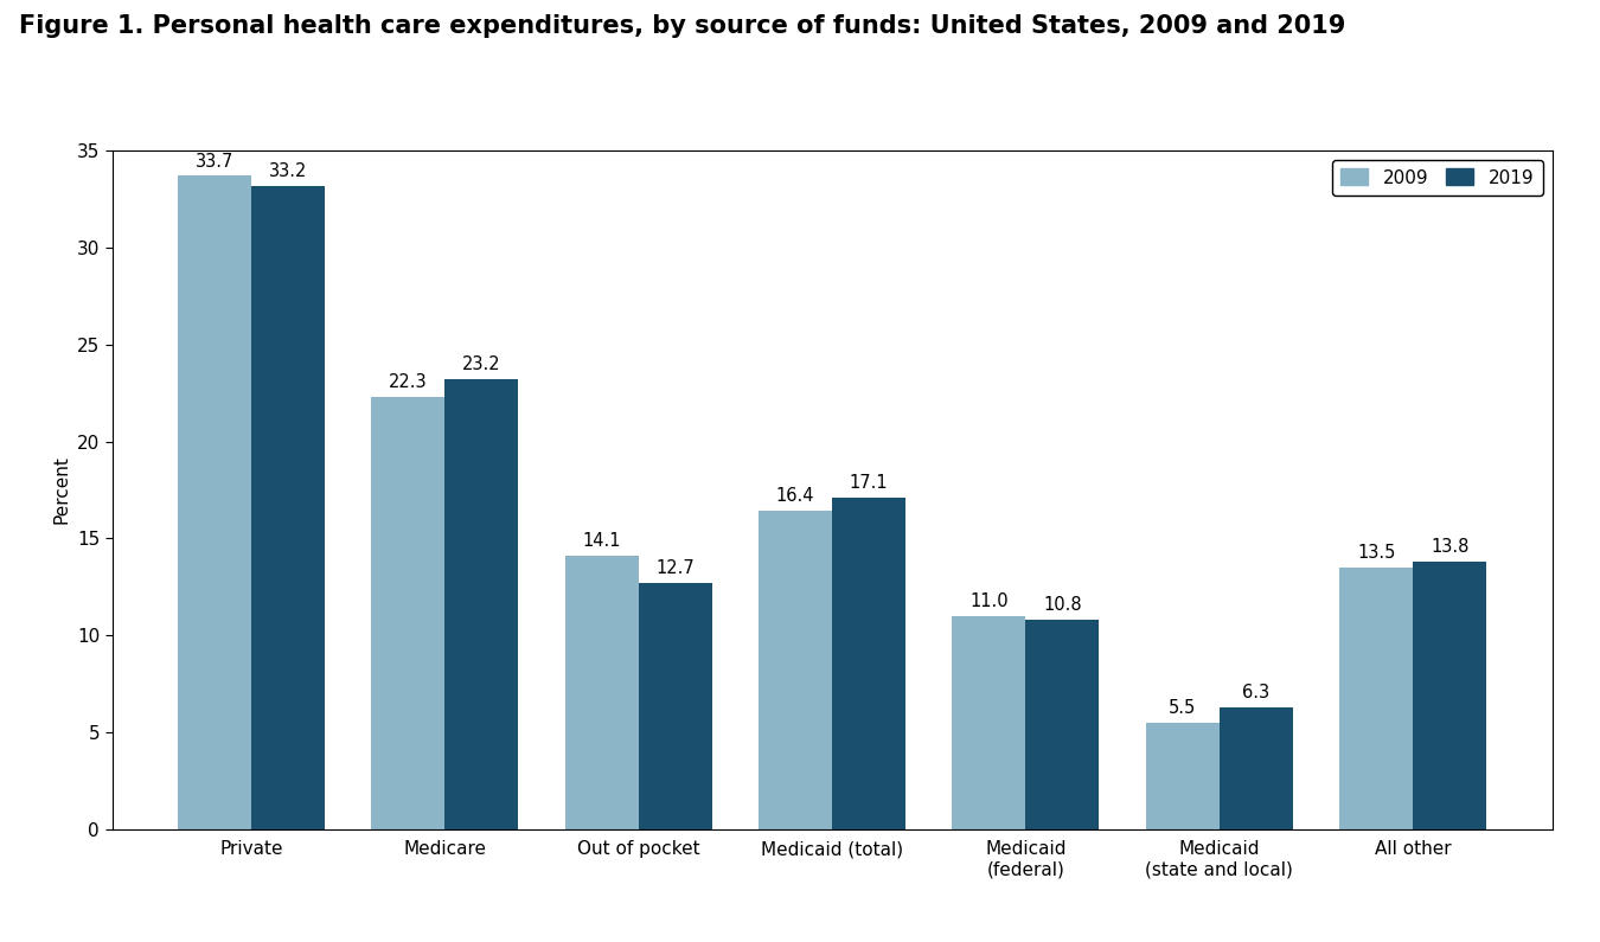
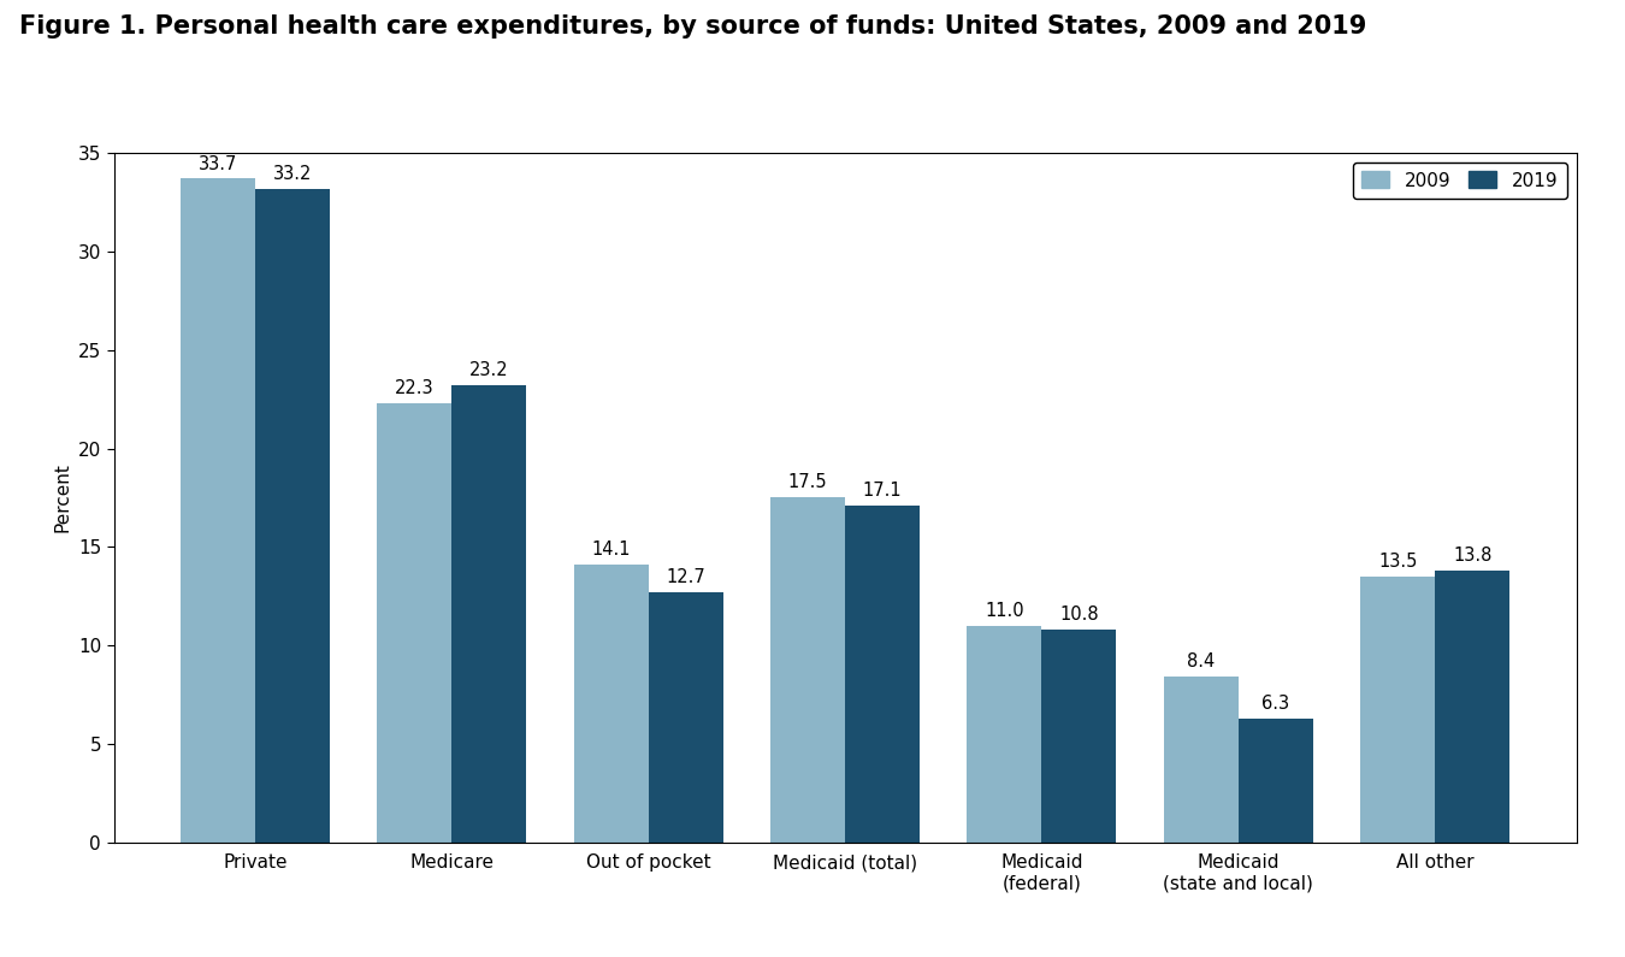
2009/Medicaid (total): 16.4 -> 17.5
2009/Medicaid (state and local): 5.5 -> 8.4
